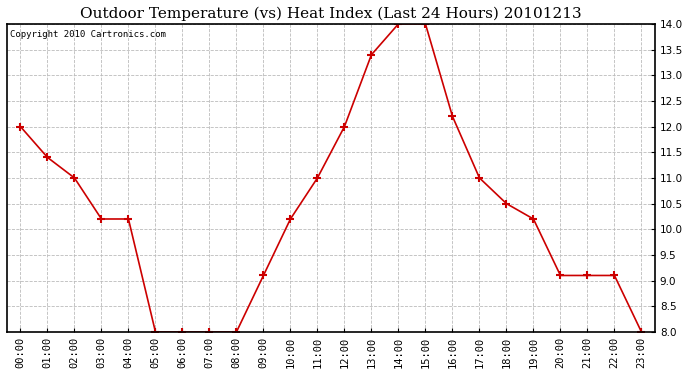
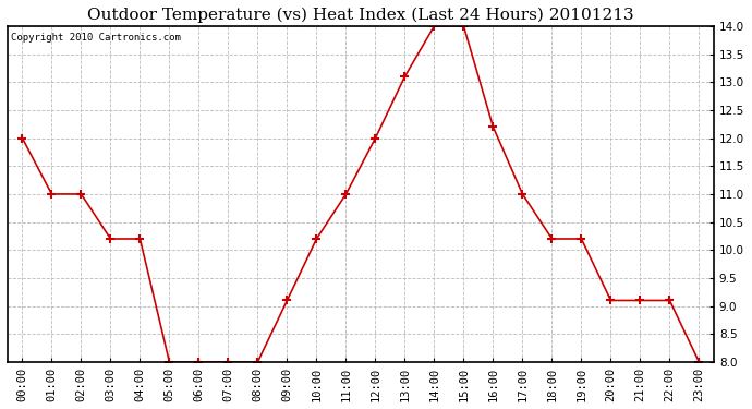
01:00: 11.4 -> 11.0
13:00: 13.4 -> 13.1
18:00: 10.5 -> 10.2
